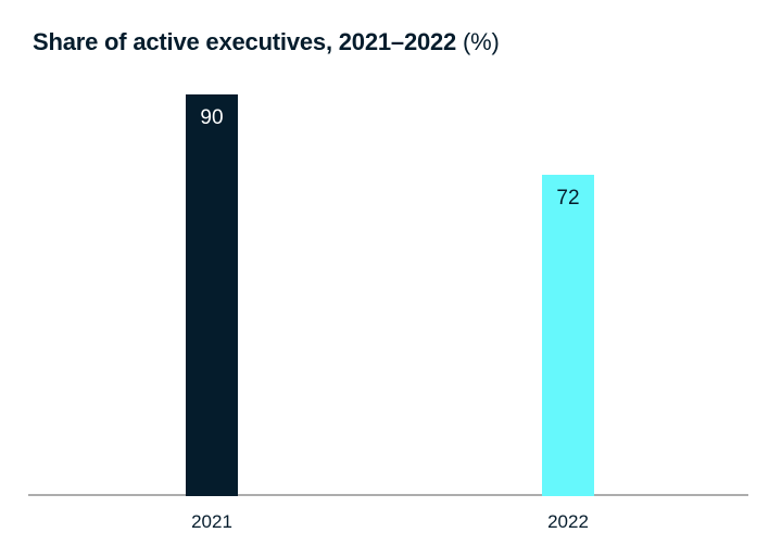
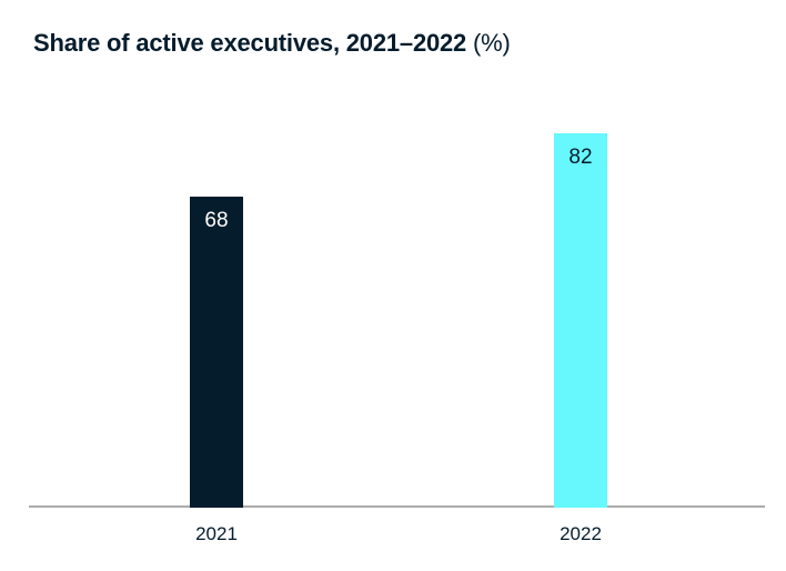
2021: 90 -> 68
2022: 72 -> 82
